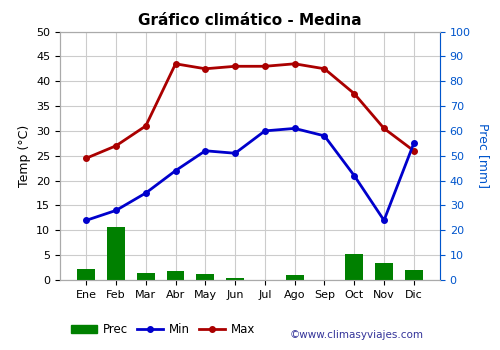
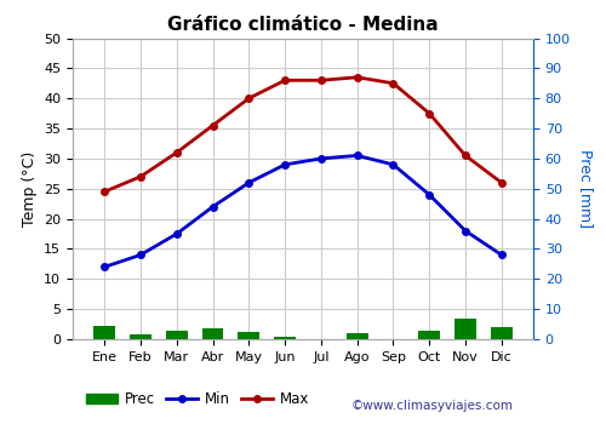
Prec/Feb: 21.5 -> 1.8
Max/Abr: 43.5 -> 35.5
Max/May: 42.5 -> 40.0
Min/Jun: 25.5 -> 29.0
Min/Oct: 21.0 -> 24.0
Prec/Oct: 10.5 -> 2.8
Min/Nov: 12.0 -> 18.0
Min/Dic: 27.5 -> 14.0
